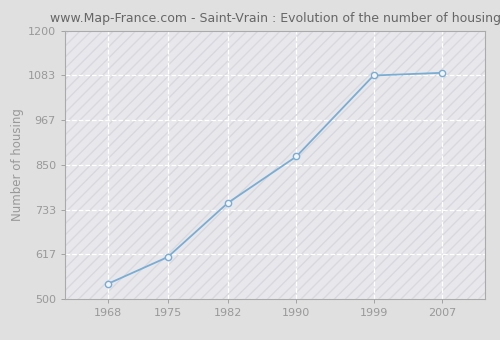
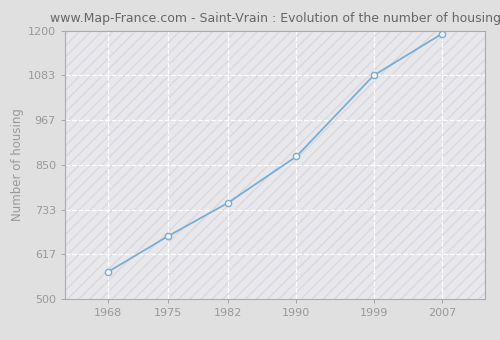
1968: 540 -> 571
1975: 610 -> 664
2007: 1090 -> 1192
